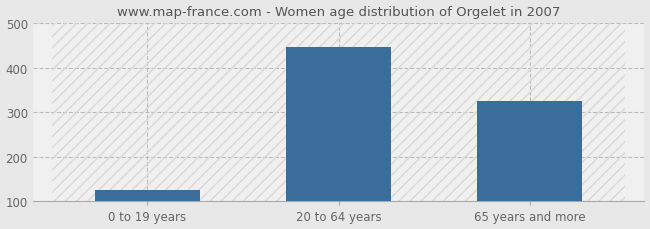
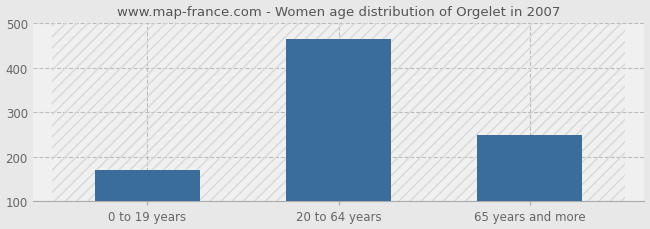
0 to 19 years: 125 -> 170
20 to 64 years: 445 -> 465
65 years and more: 325 -> 248
